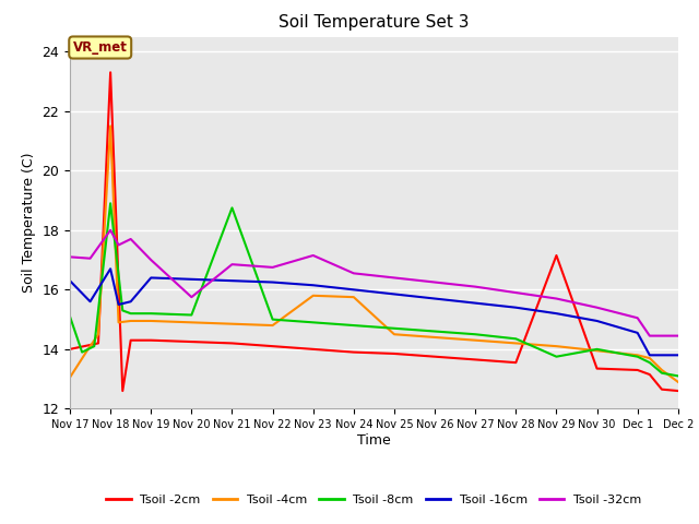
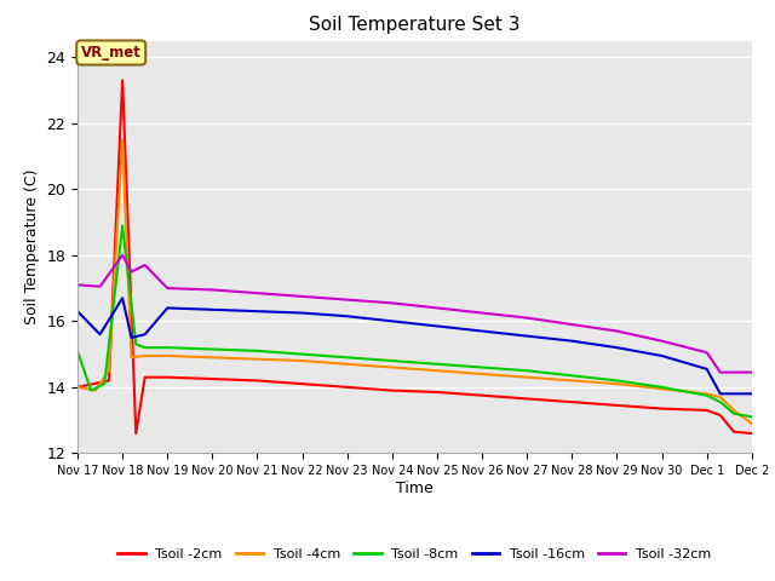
Tsoil -4cm/Nov 17: 13.05 -> 14.00
Tsoil -32cm/Nov 20: 15.75 -> 16.95
Tsoil -8cm/Nov 21: 18.75 -> 15.10
Tsoil -4cm/Nov 23: 15.80 -> 14.70
Tsoil -32cm/Nov 23: 17.15 -> 16.65
Tsoil -4cm/Nov 24: 15.75 -> 14.60
Tsoil -2cm/Nov 29: 17.15 -> 13.45
Tsoil -8cm/Nov 29: 13.75 -> 14.20
